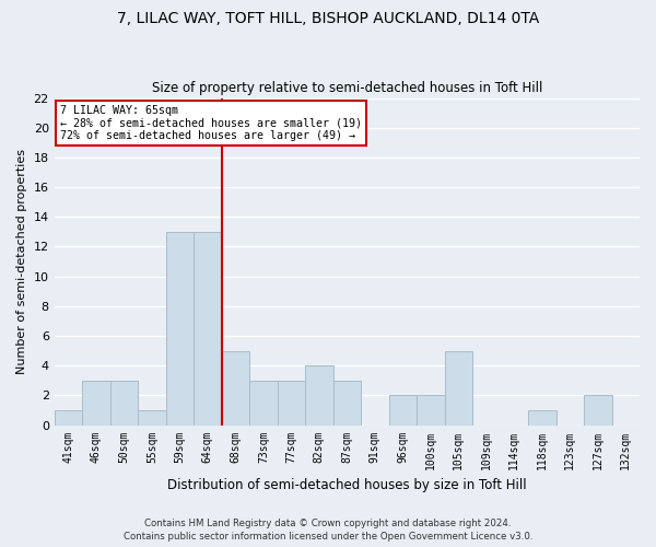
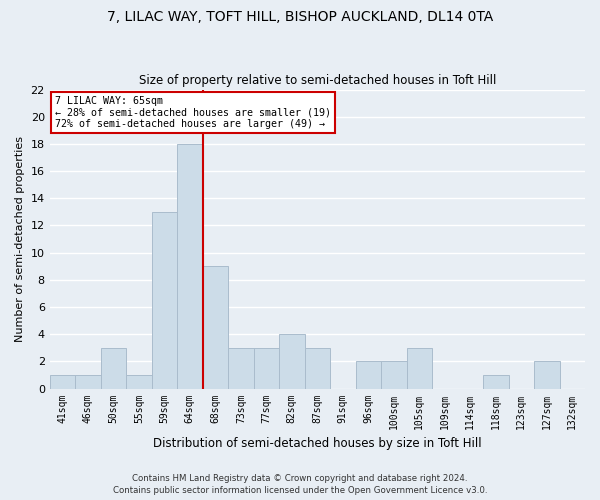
46sqm: 3 -> 1
64sqm: 13 -> 18
68sqm: 5 -> 9
105sqm: 5 -> 3
